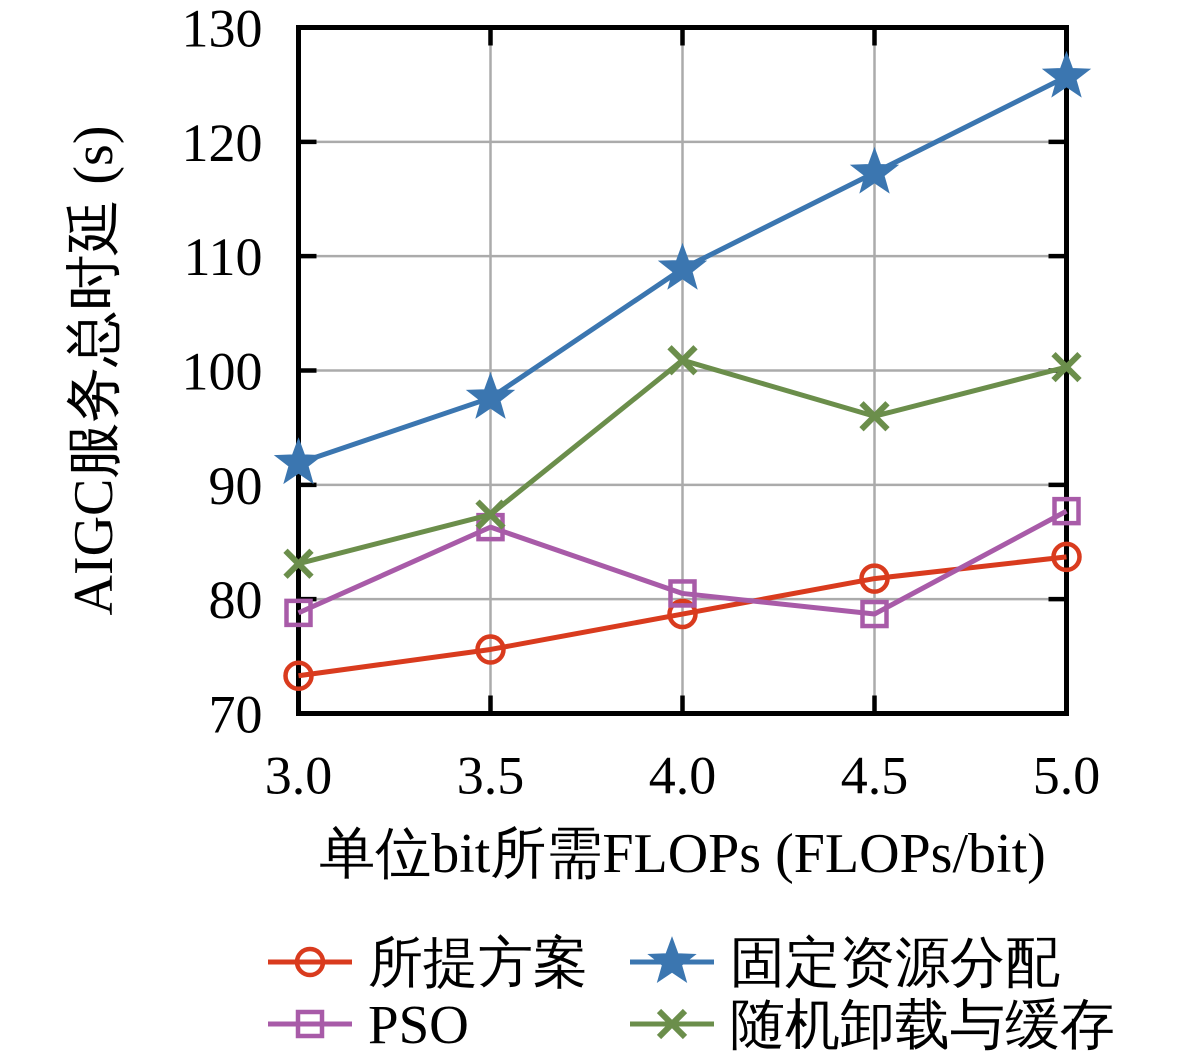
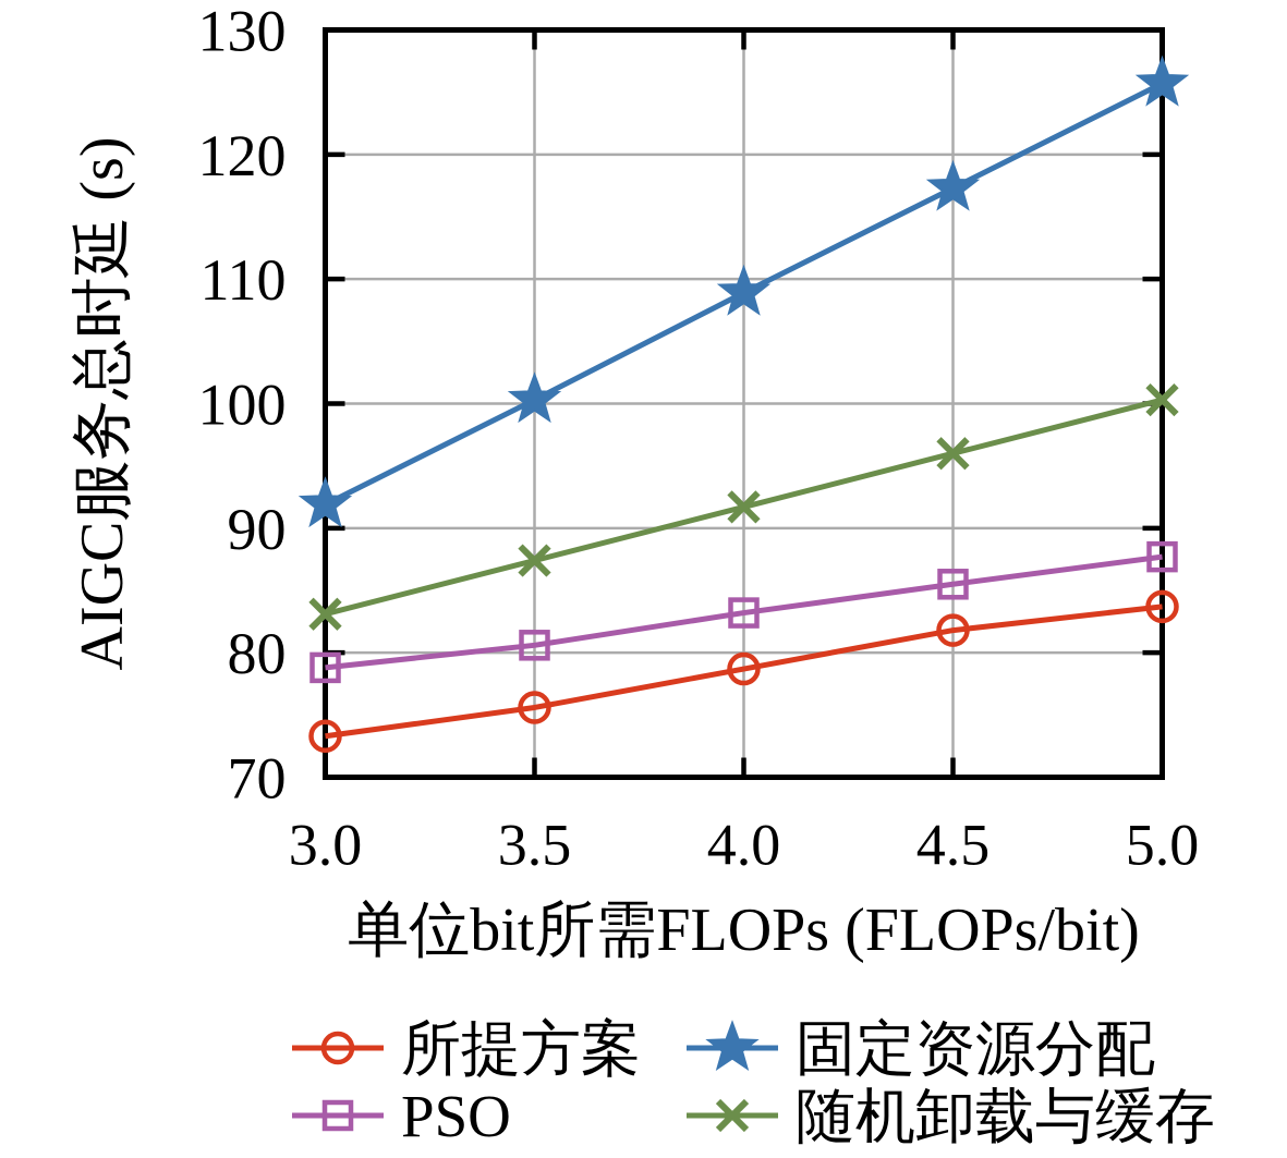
PSO/3.5: 86.3 -> 80.6
固定资源分配/3.5: 97.6 -> 100.3
PSO/4.0: 80.5 -> 83.2
随机卸载与缓存/4.0: 100.9 -> 91.7
PSO/4.5: 78.7 -> 85.5
